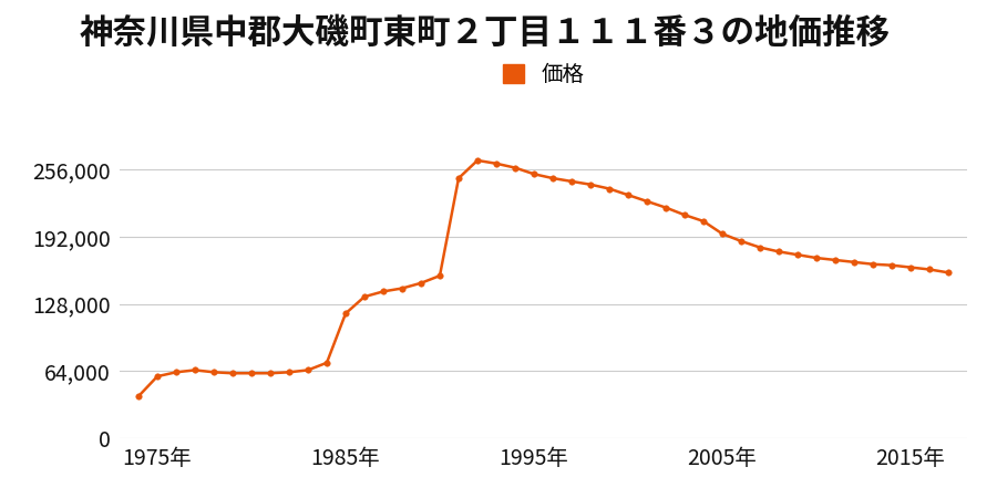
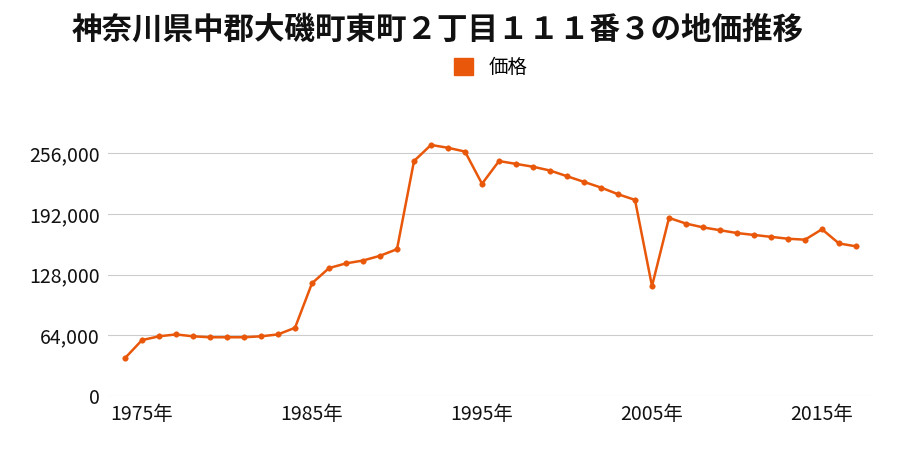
1995年: 252,000 -> 224,000
2005年: 195,000 -> 116,000
2015年: 163,000 -> 176,000
